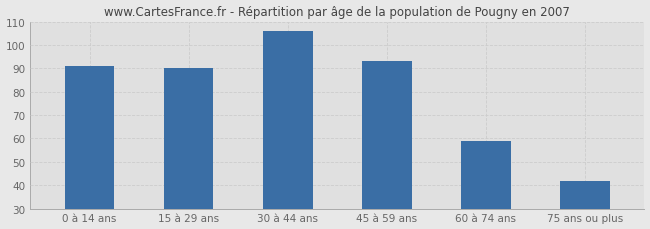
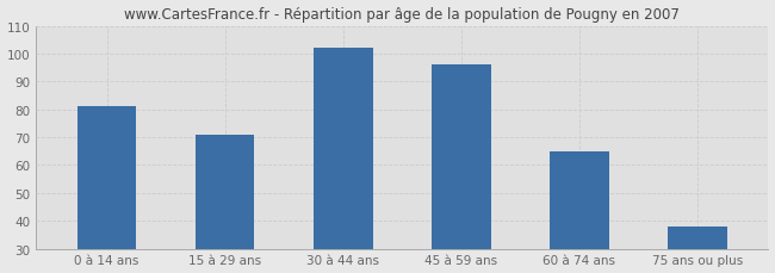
0 à 14 ans: 91 -> 81
15 à 29 ans: 90 -> 71
30 à 44 ans: 106 -> 102
45 à 59 ans: 93 -> 96
60 à 74 ans: 59 -> 65
75 ans ou plus: 42 -> 38
